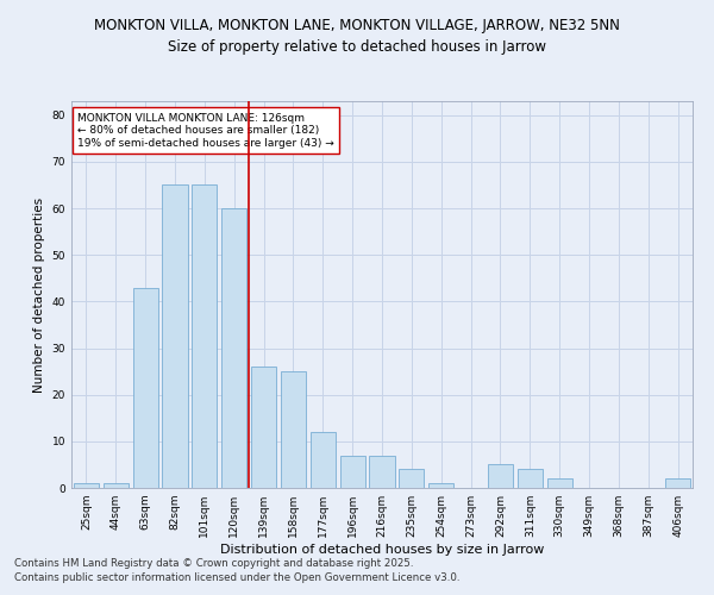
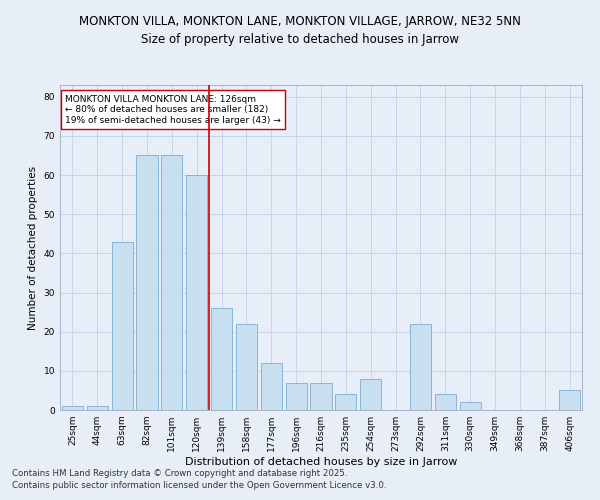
158sqm: 25 -> 22
254sqm: 1 -> 8
292sqm: 5 -> 22
406sqm: 2 -> 5
